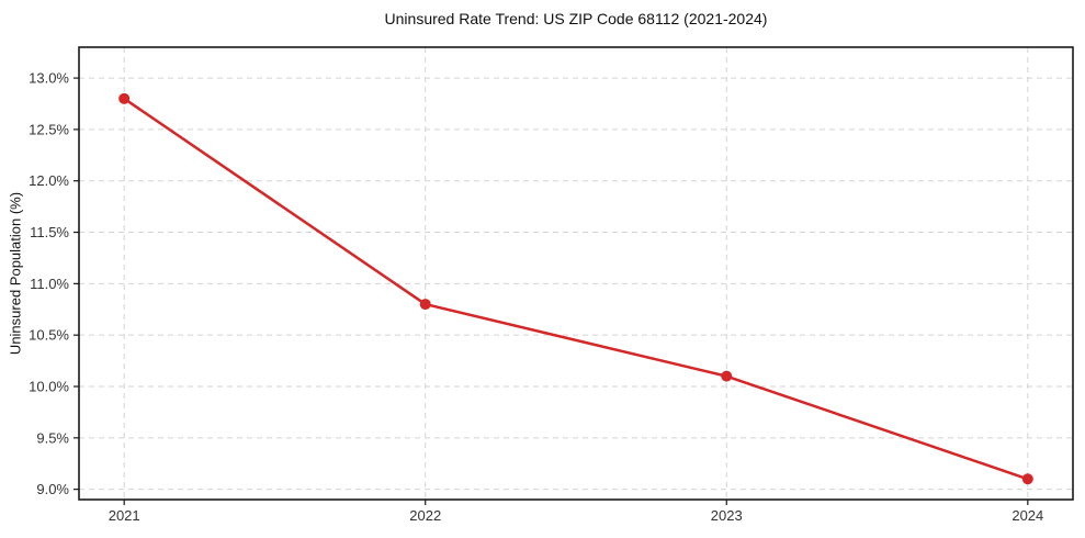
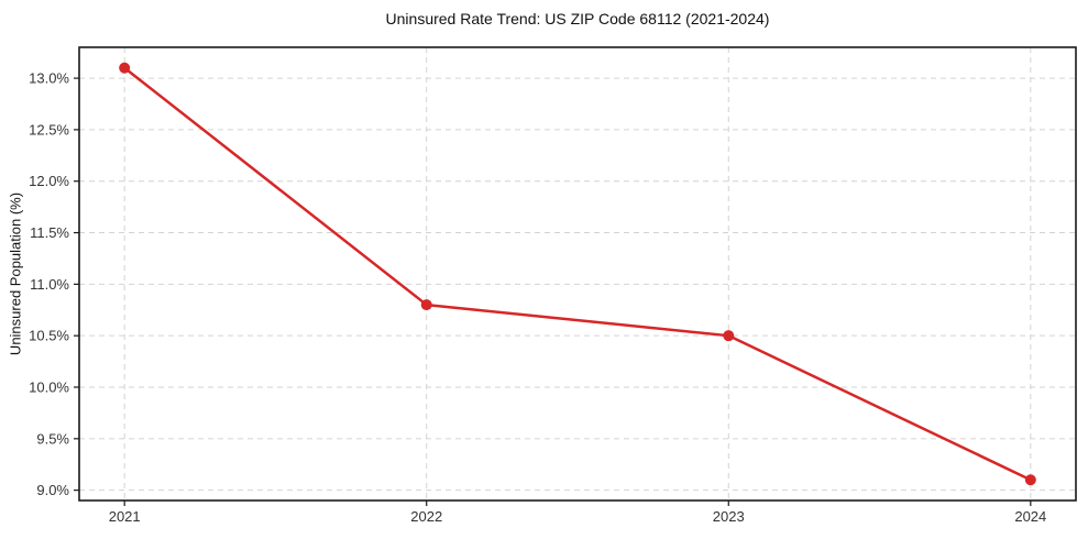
2021: 12.8% -> 13.1%
2023: 10.1% -> 10.5%
